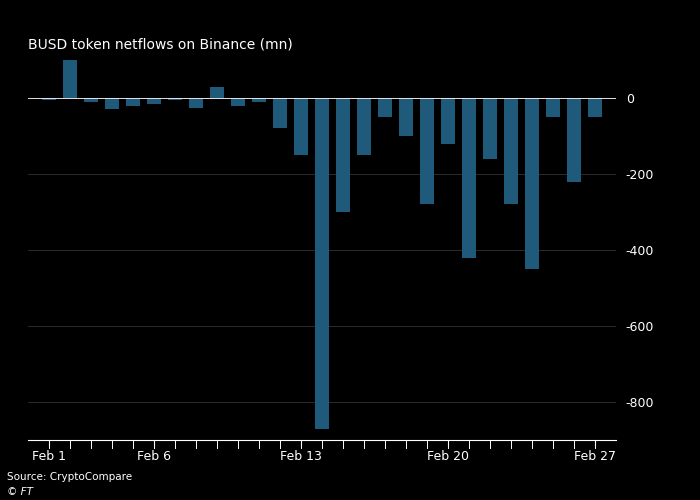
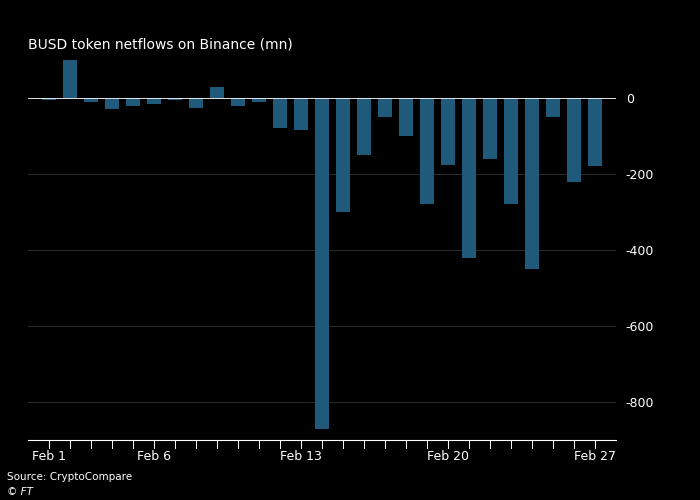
Feb 13: -150 -> -85
Feb 20: -120 -> -175
Feb 27: -50 -> -180
